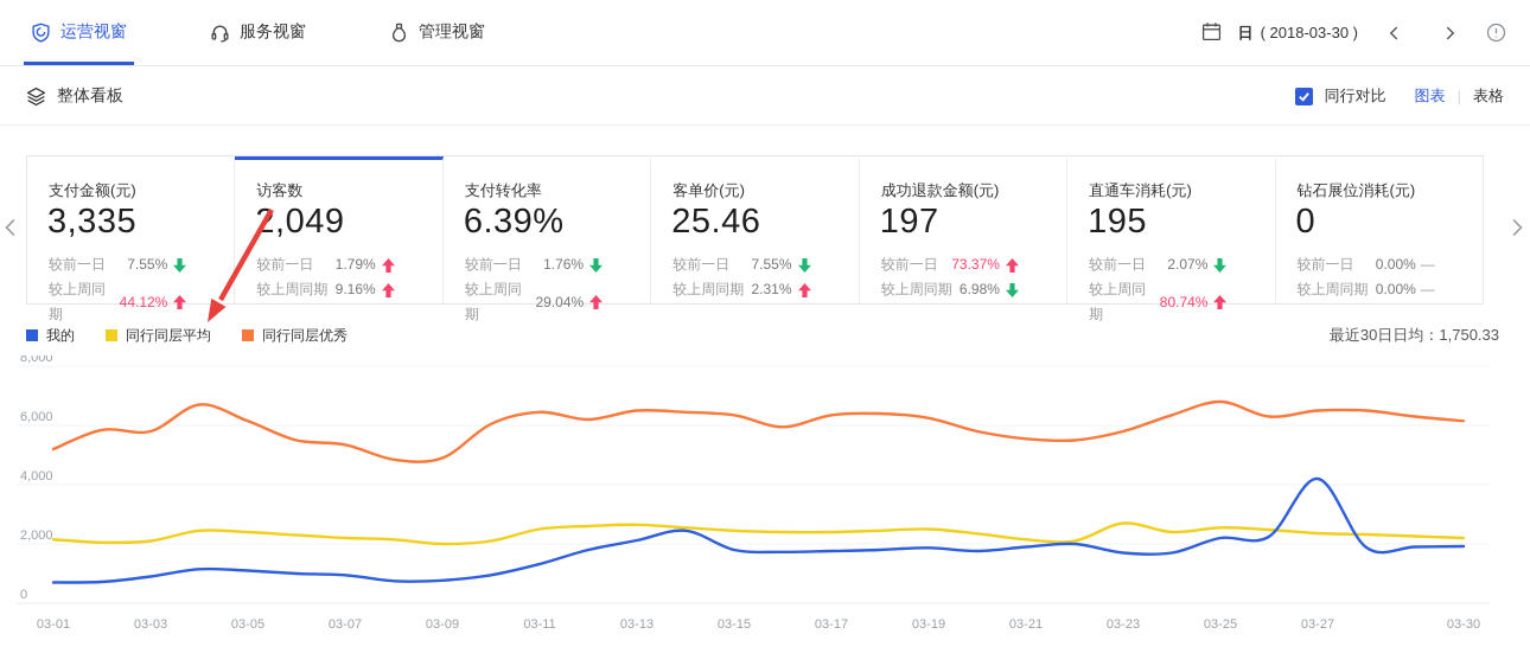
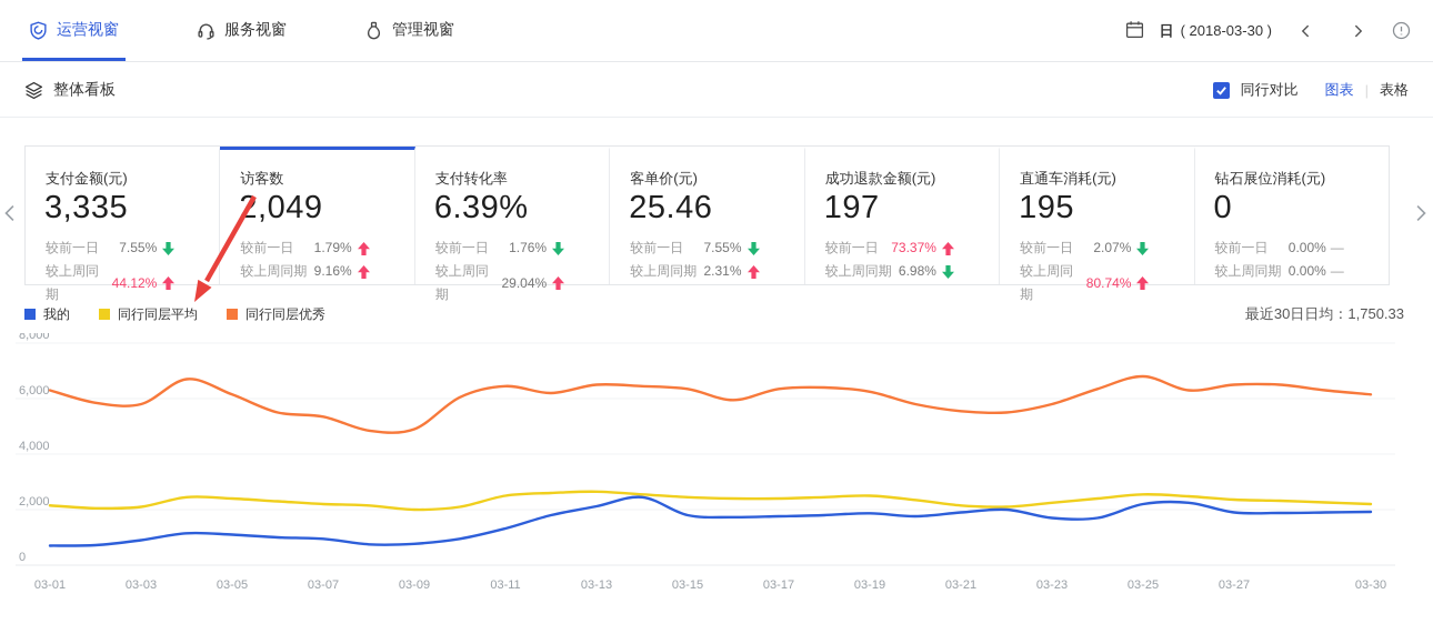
同行同层优秀/03-01: 5200 -> 6300
同行同层平均/03-23: 2700 -> 2200
我的/03-27: 4200 -> 1900
